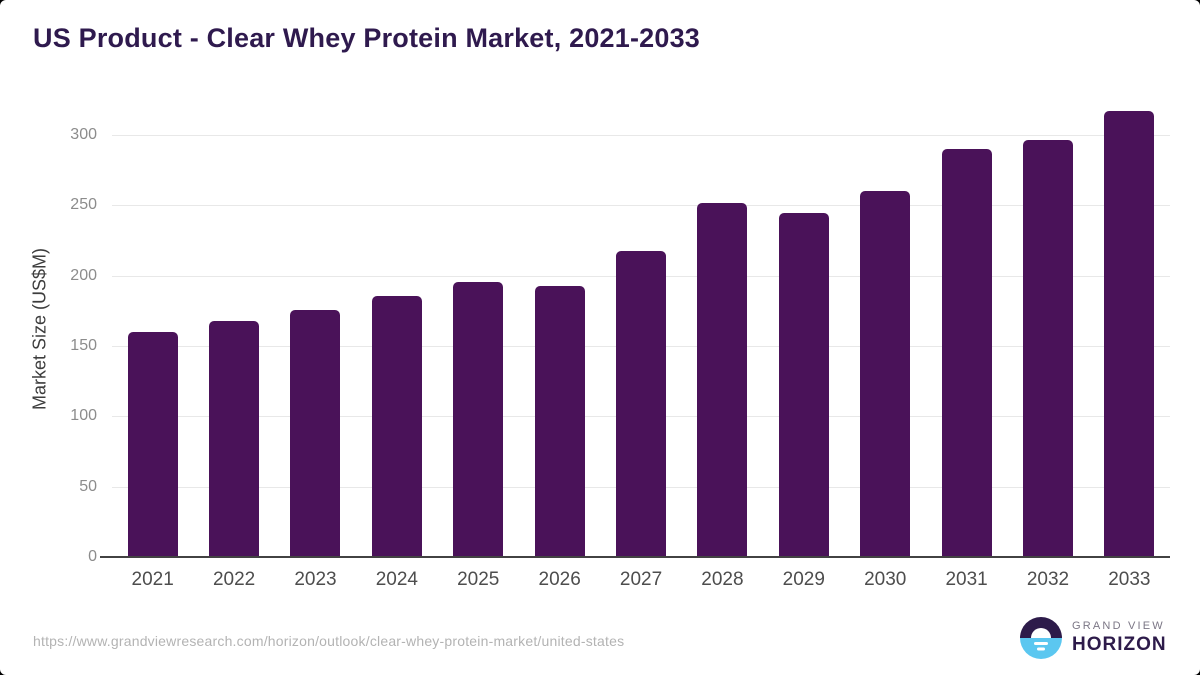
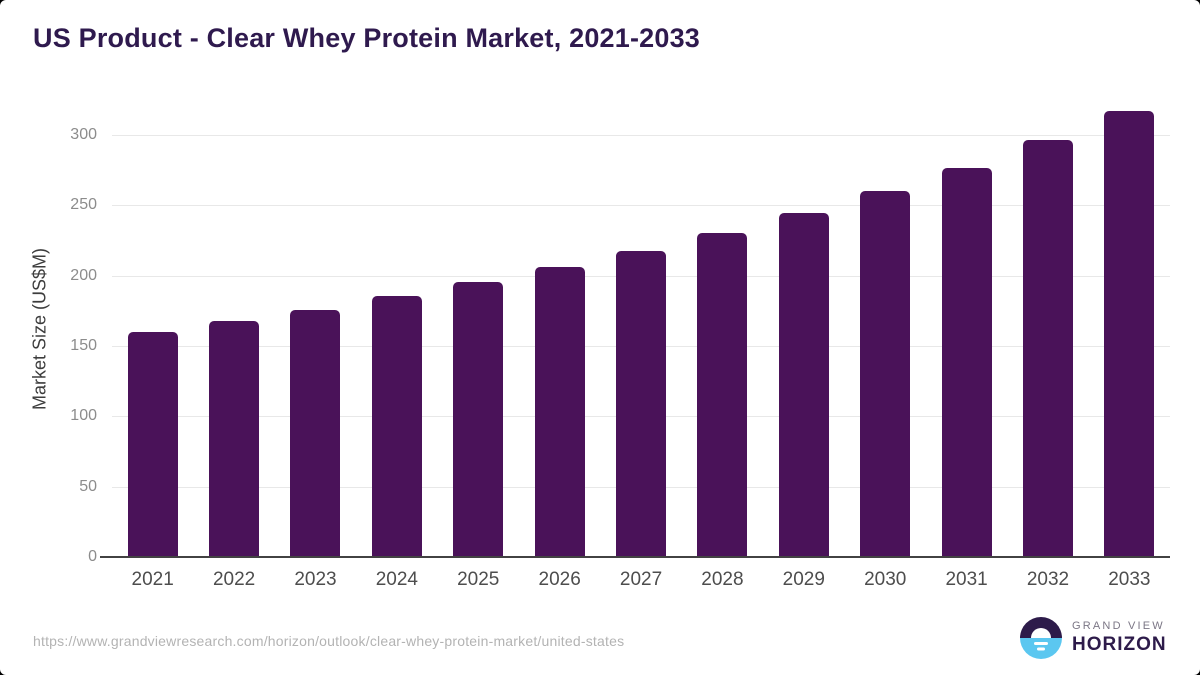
2026: 193 -> 206
2028: 252 -> 230
2031: 290 -> 277
